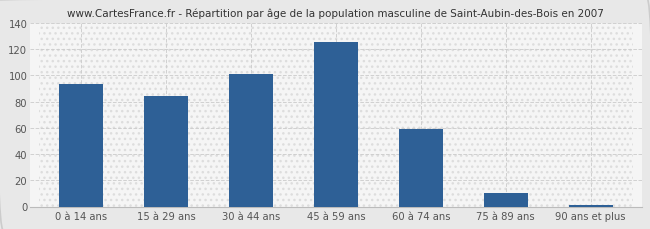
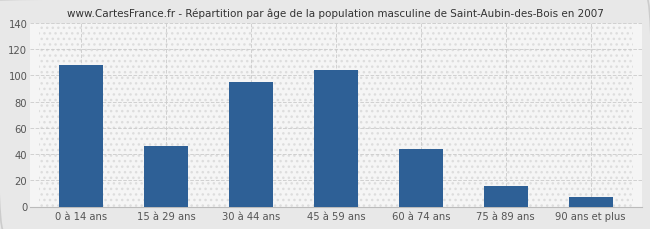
0 à 14 ans: 93 -> 108
15 à 29 ans: 84 -> 46
30 à 44 ans: 101 -> 95
45 à 59 ans: 125 -> 104
60 à 74 ans: 59 -> 44
75 à 89 ans: 10 -> 16
90 ans et plus: 1 -> 7
